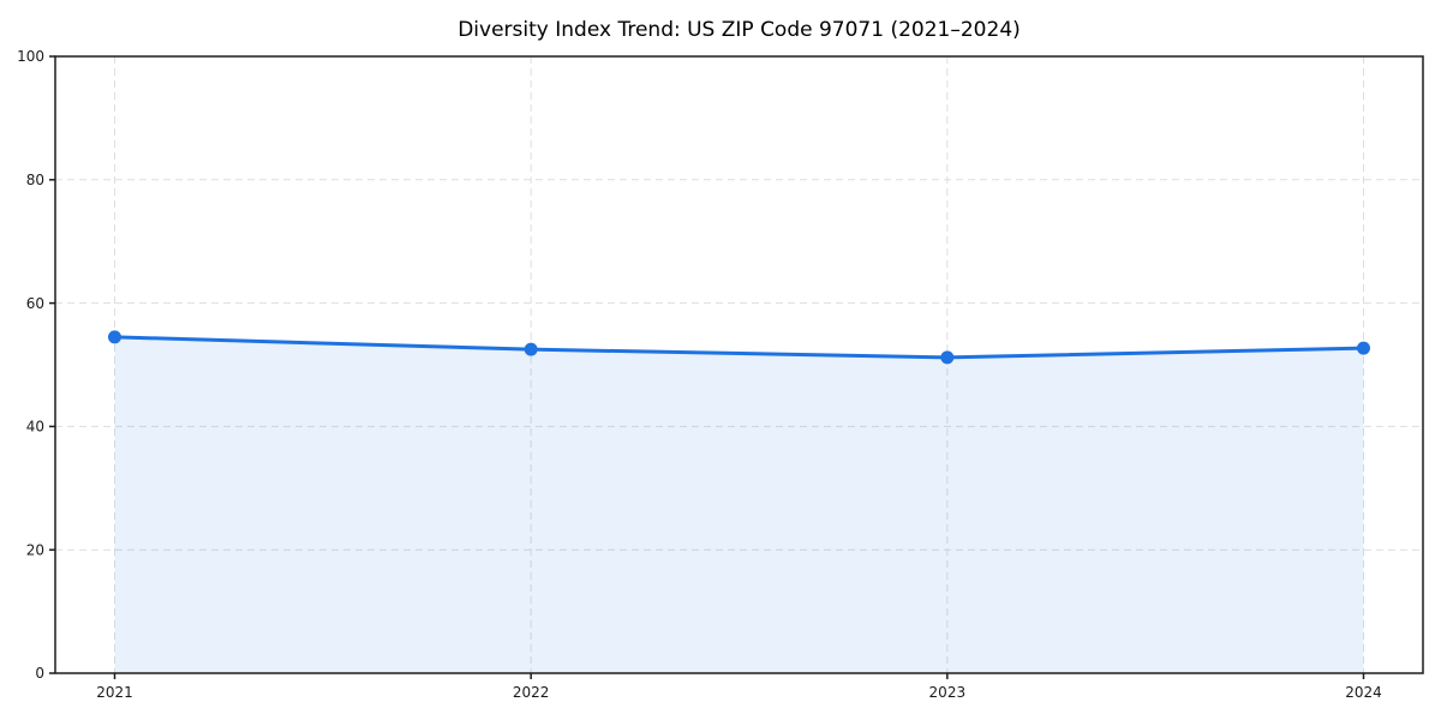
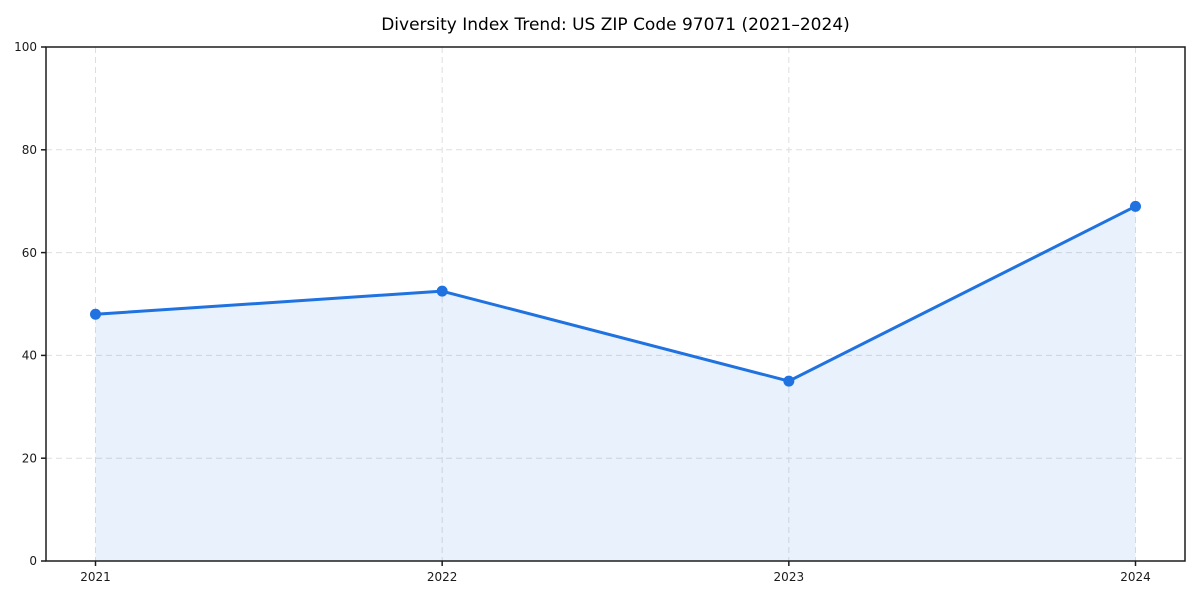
2021: 54 -> 48
2023: 51 -> 35
2024: 53 -> 69
